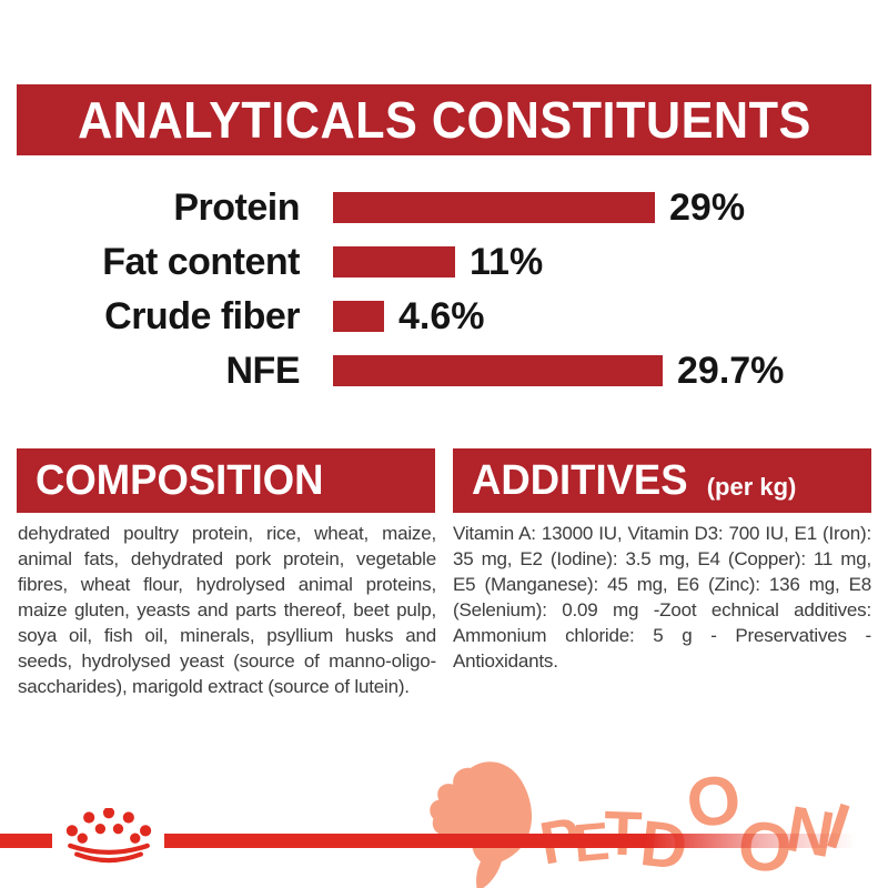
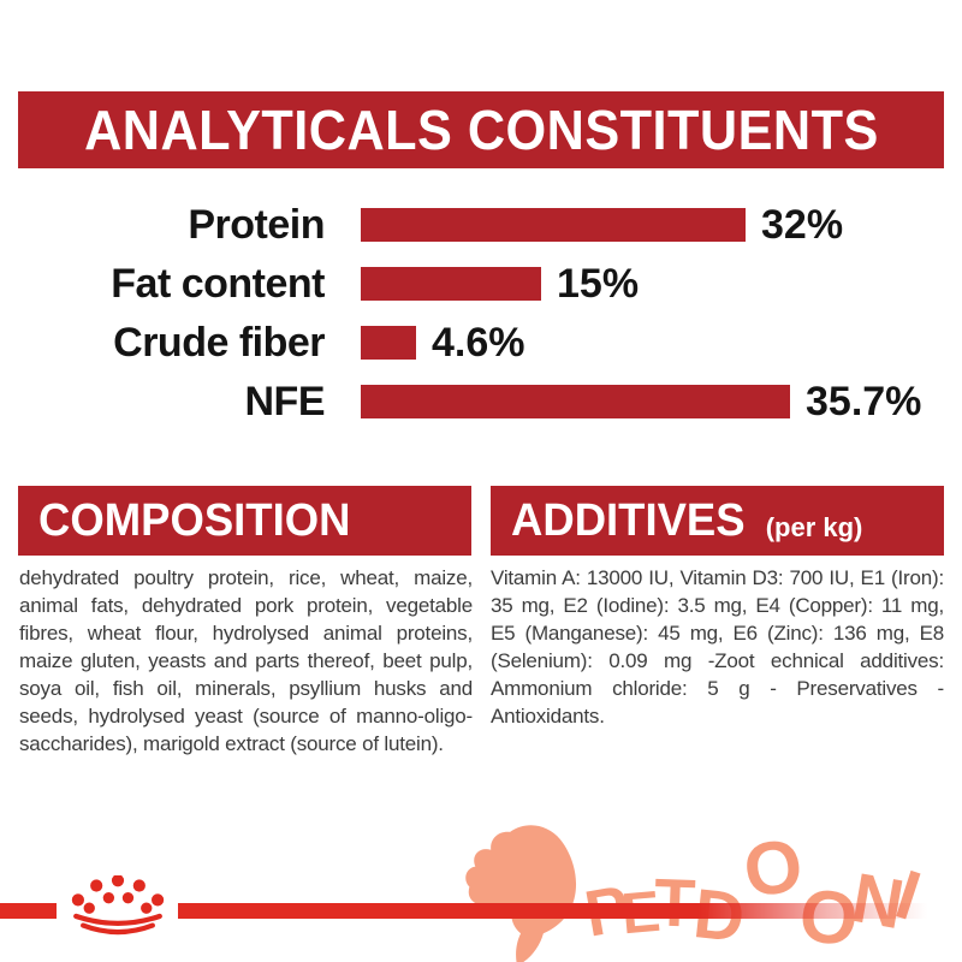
Protein: 29% -> 32%
Fat content: 11% -> 15%
NFE: 29.7% -> 35.7%
